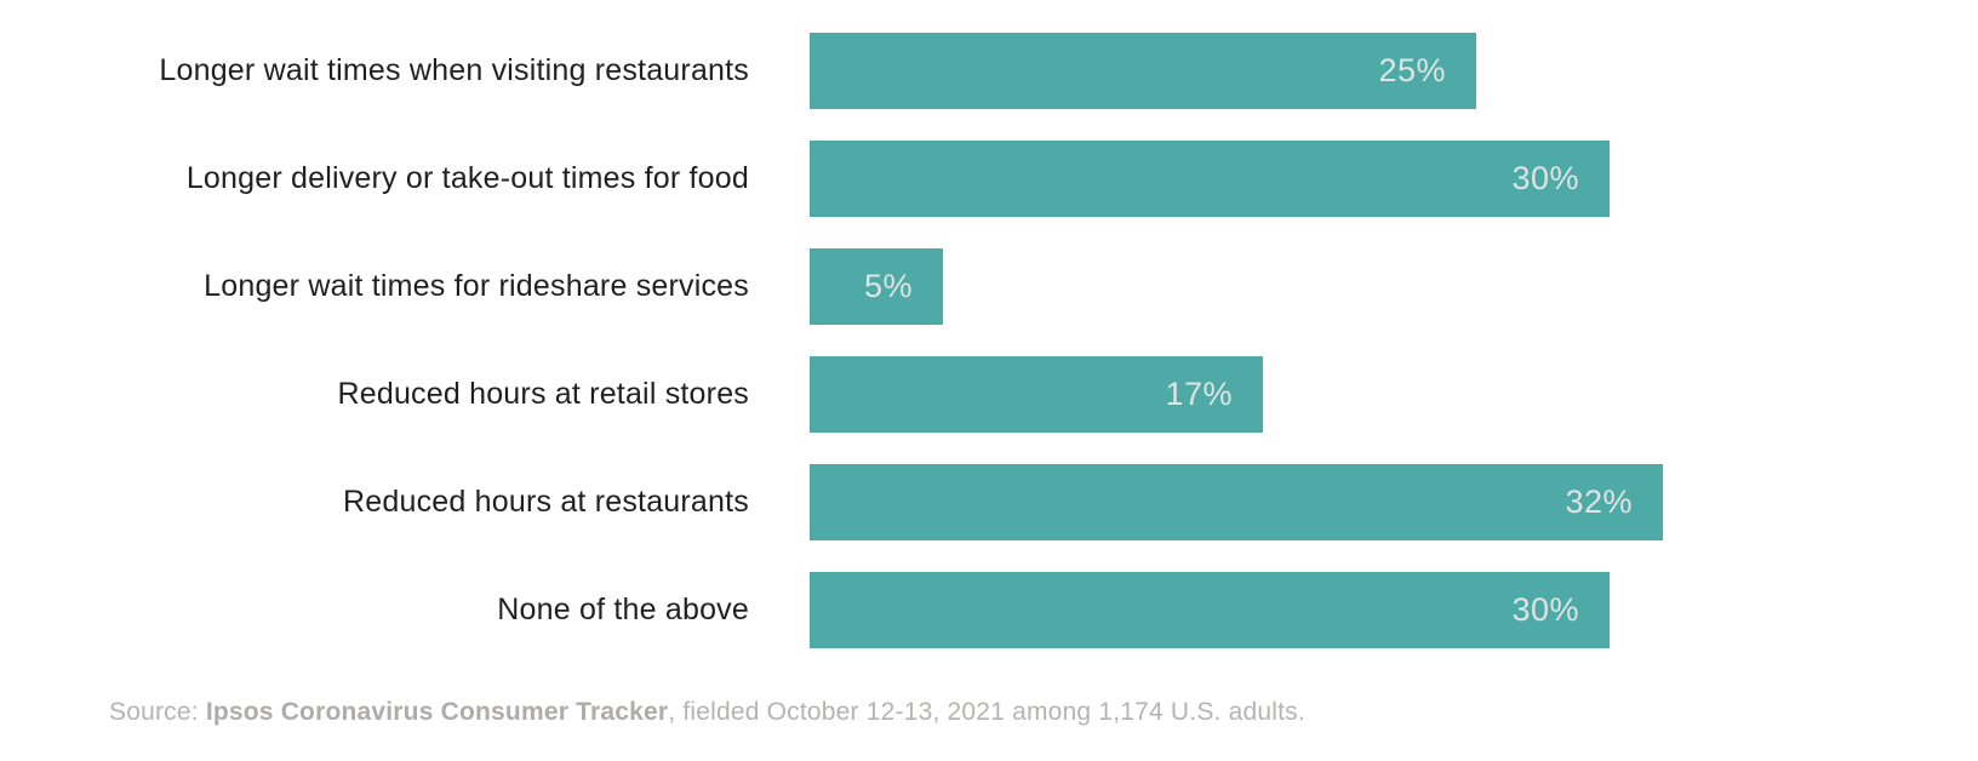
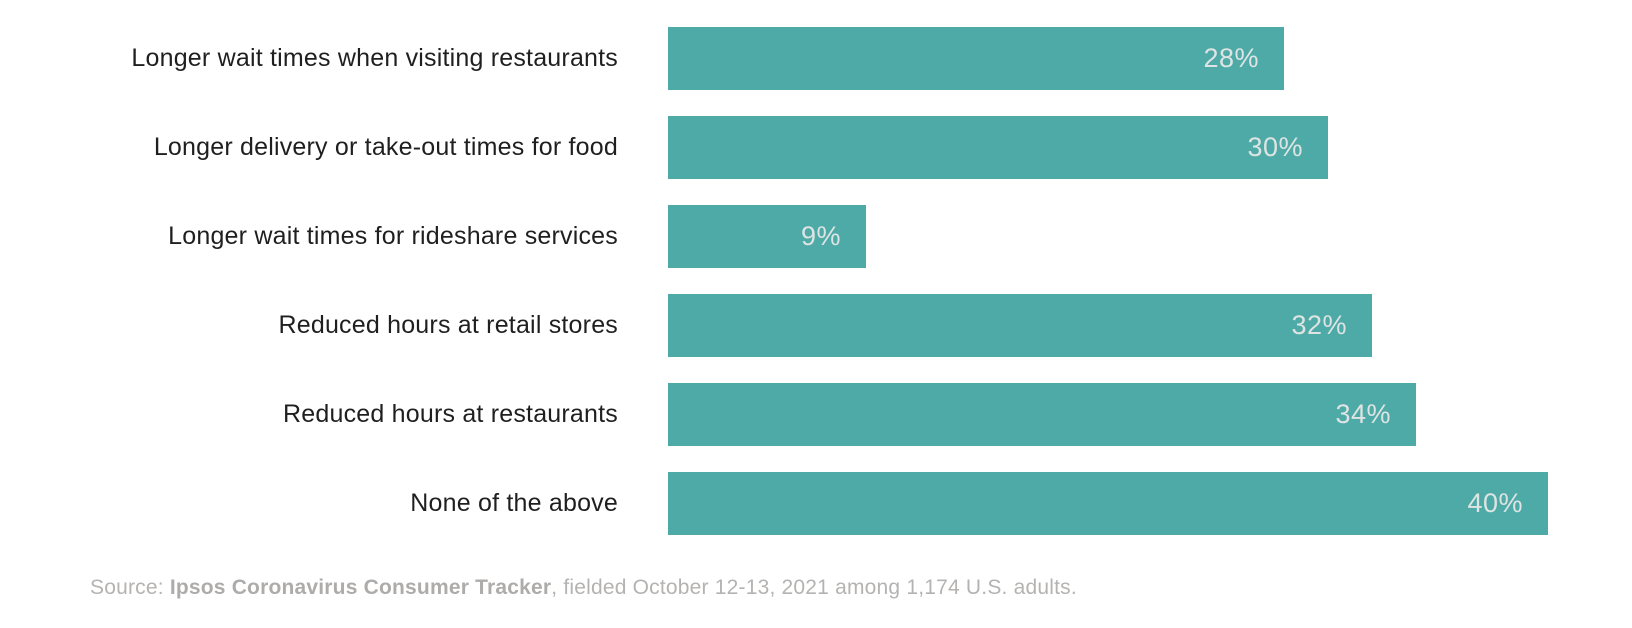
Longer wait times when visiting restaurants: 25% -> 28%
Longer wait times for rideshare services: 5% -> 9%
Reduced hours at retail stores: 17% -> 32%
Reduced hours at restaurants: 32% -> 34%
None of the above: 30% -> 40%
